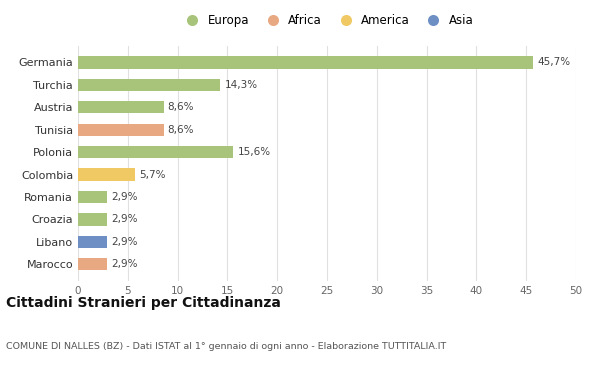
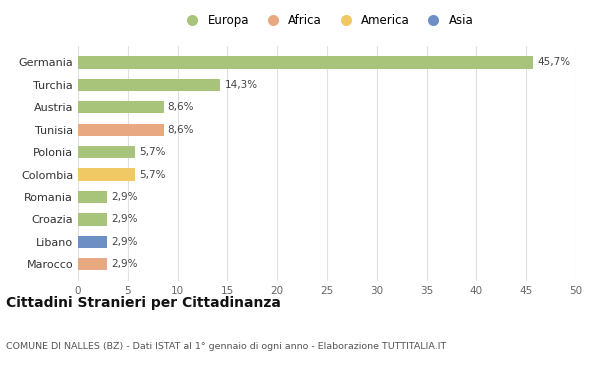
Polonia: 15,6% -> 5,7%
